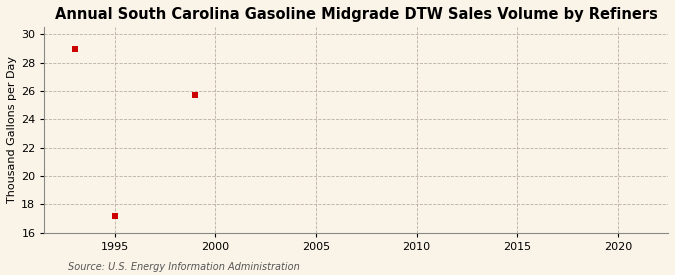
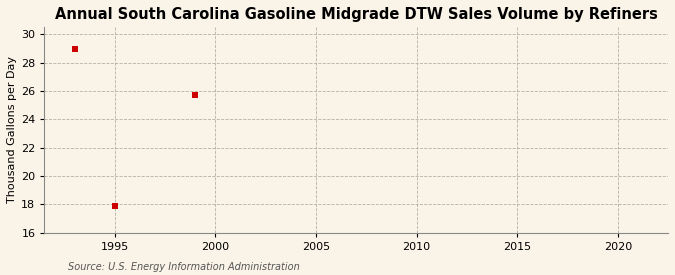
1995: 17.2 -> 17.9
